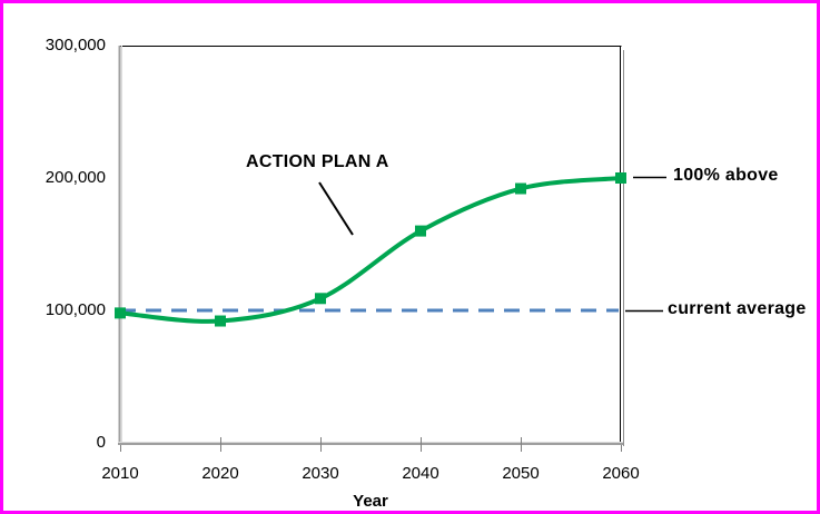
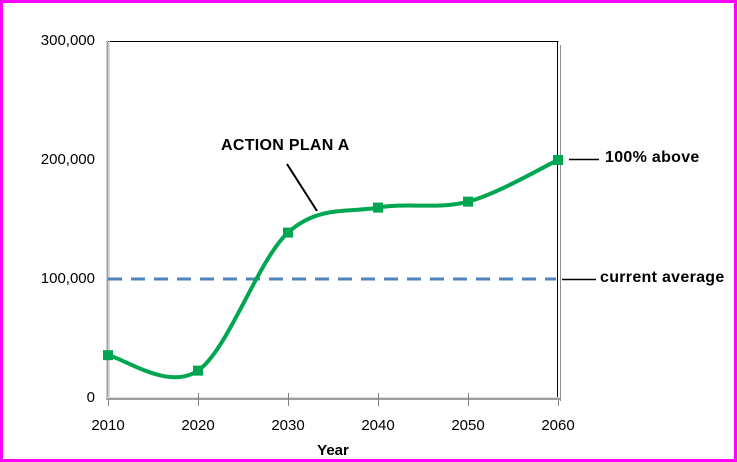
2010: 98000 -> 36000
2020: 92000 -> 23000
2030: 109000 -> 139000
2050: 192000 -> 165000
